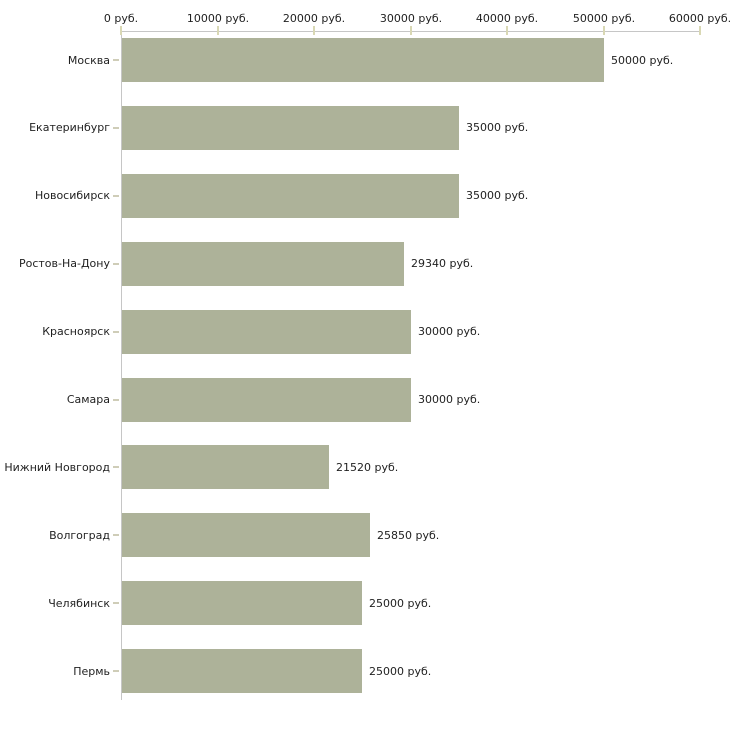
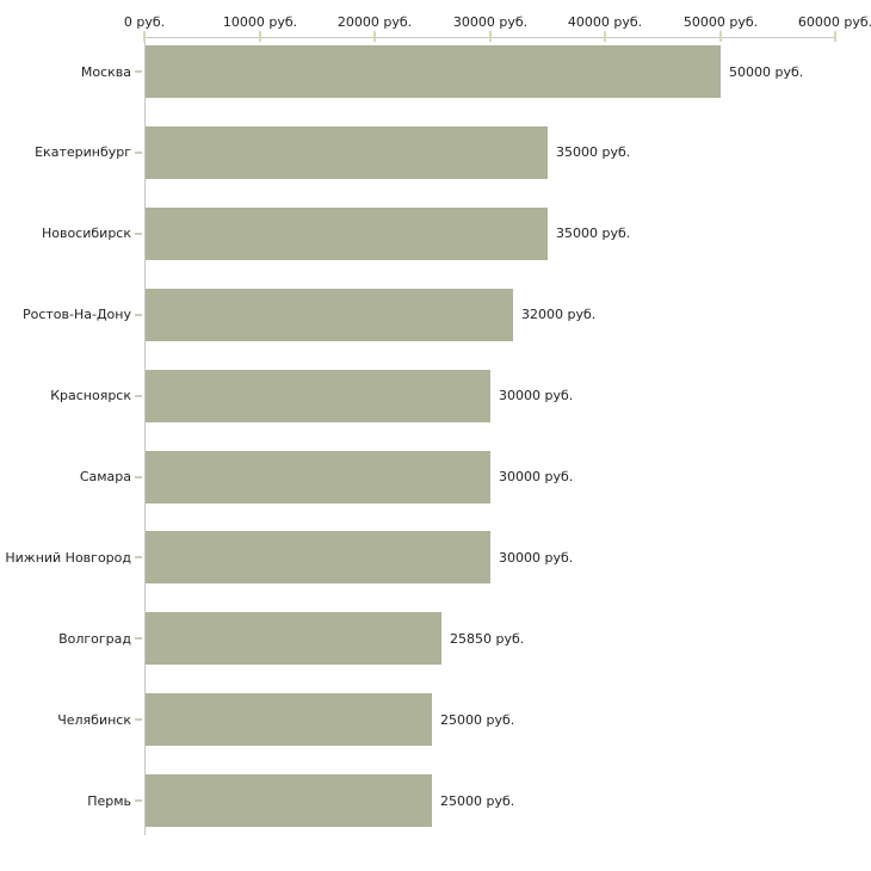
Ростов-На-Дону: 29340 -> 32000
Нижний Новгород: 21520 -> 30000
